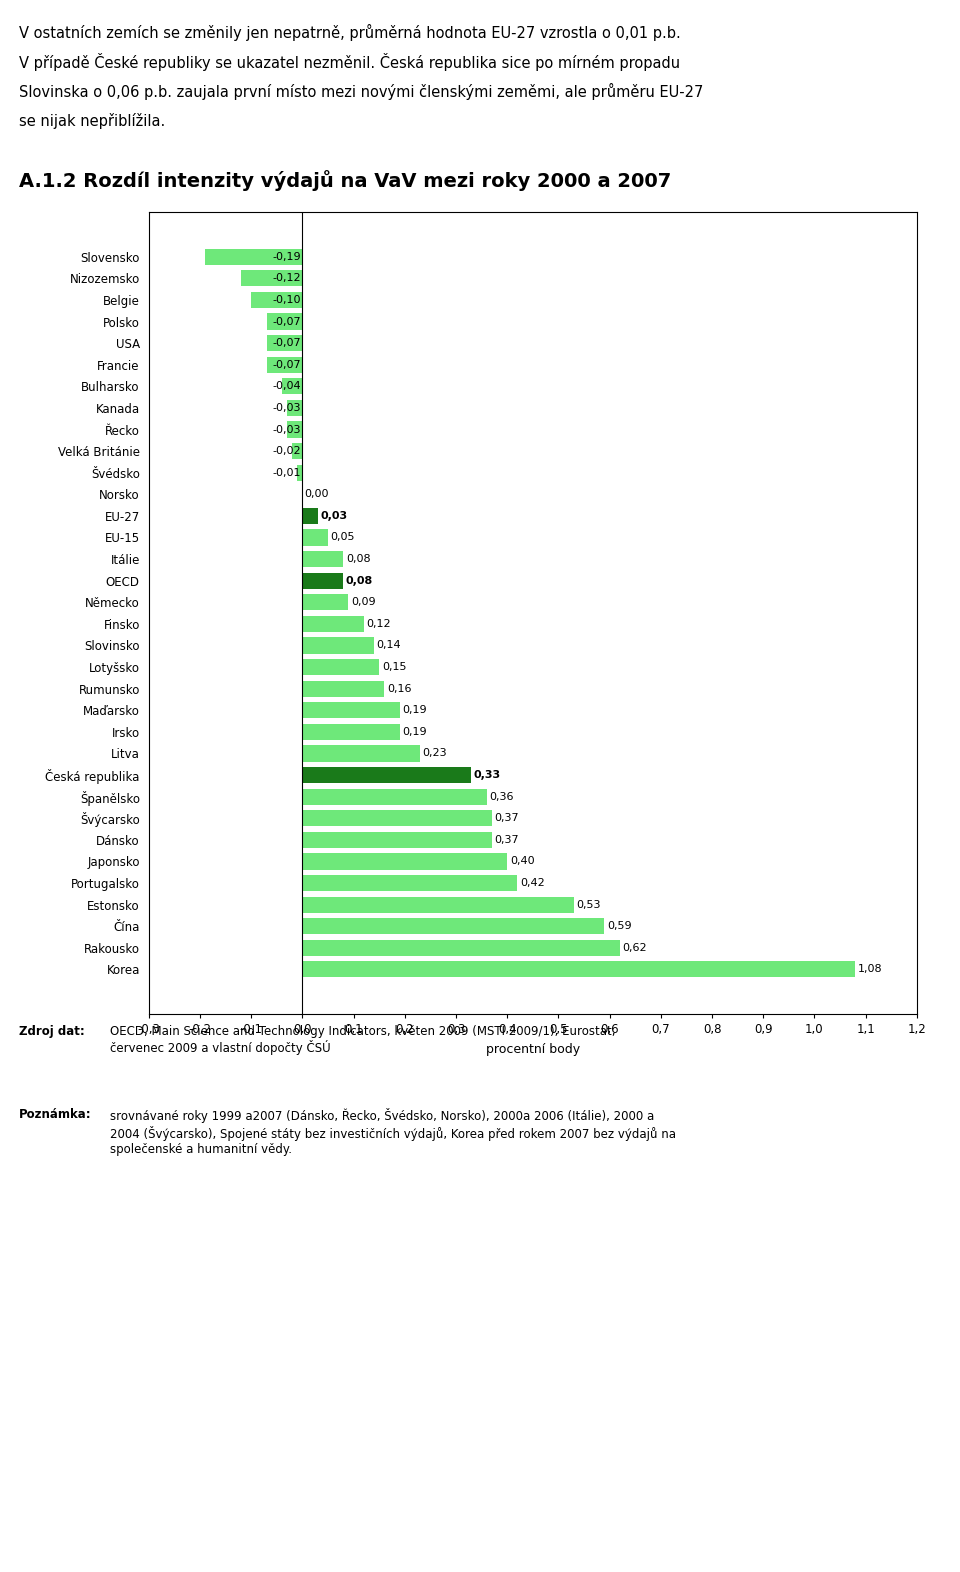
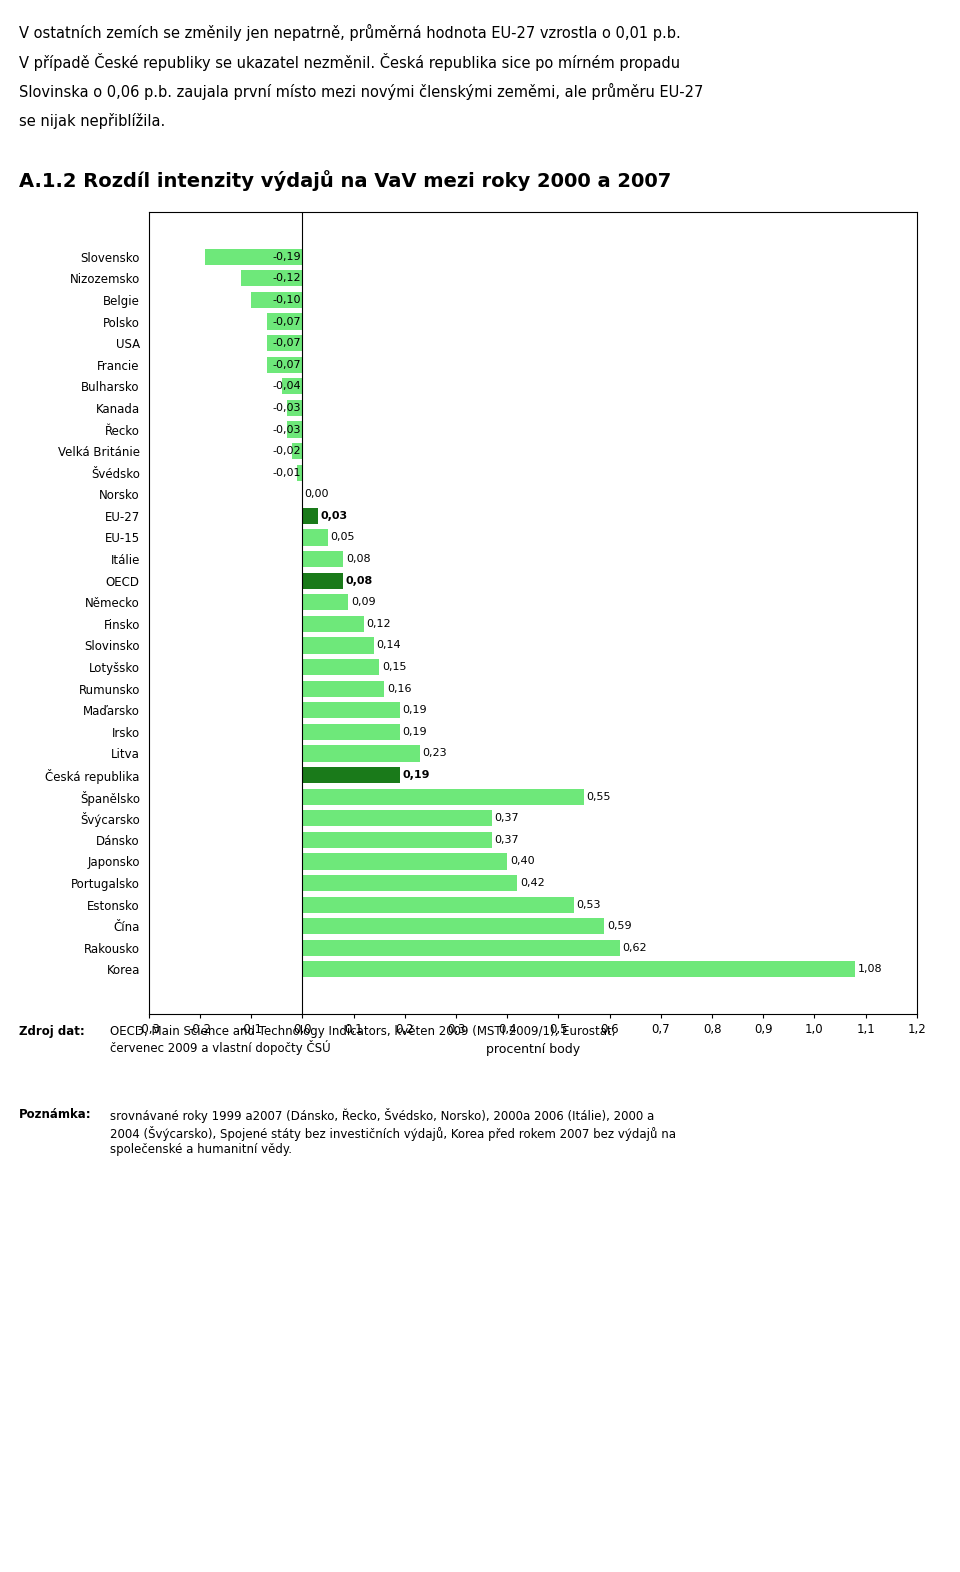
Česká republika: 0,33 -> 0,19
Španělsko: 0,36 -> 0,55
